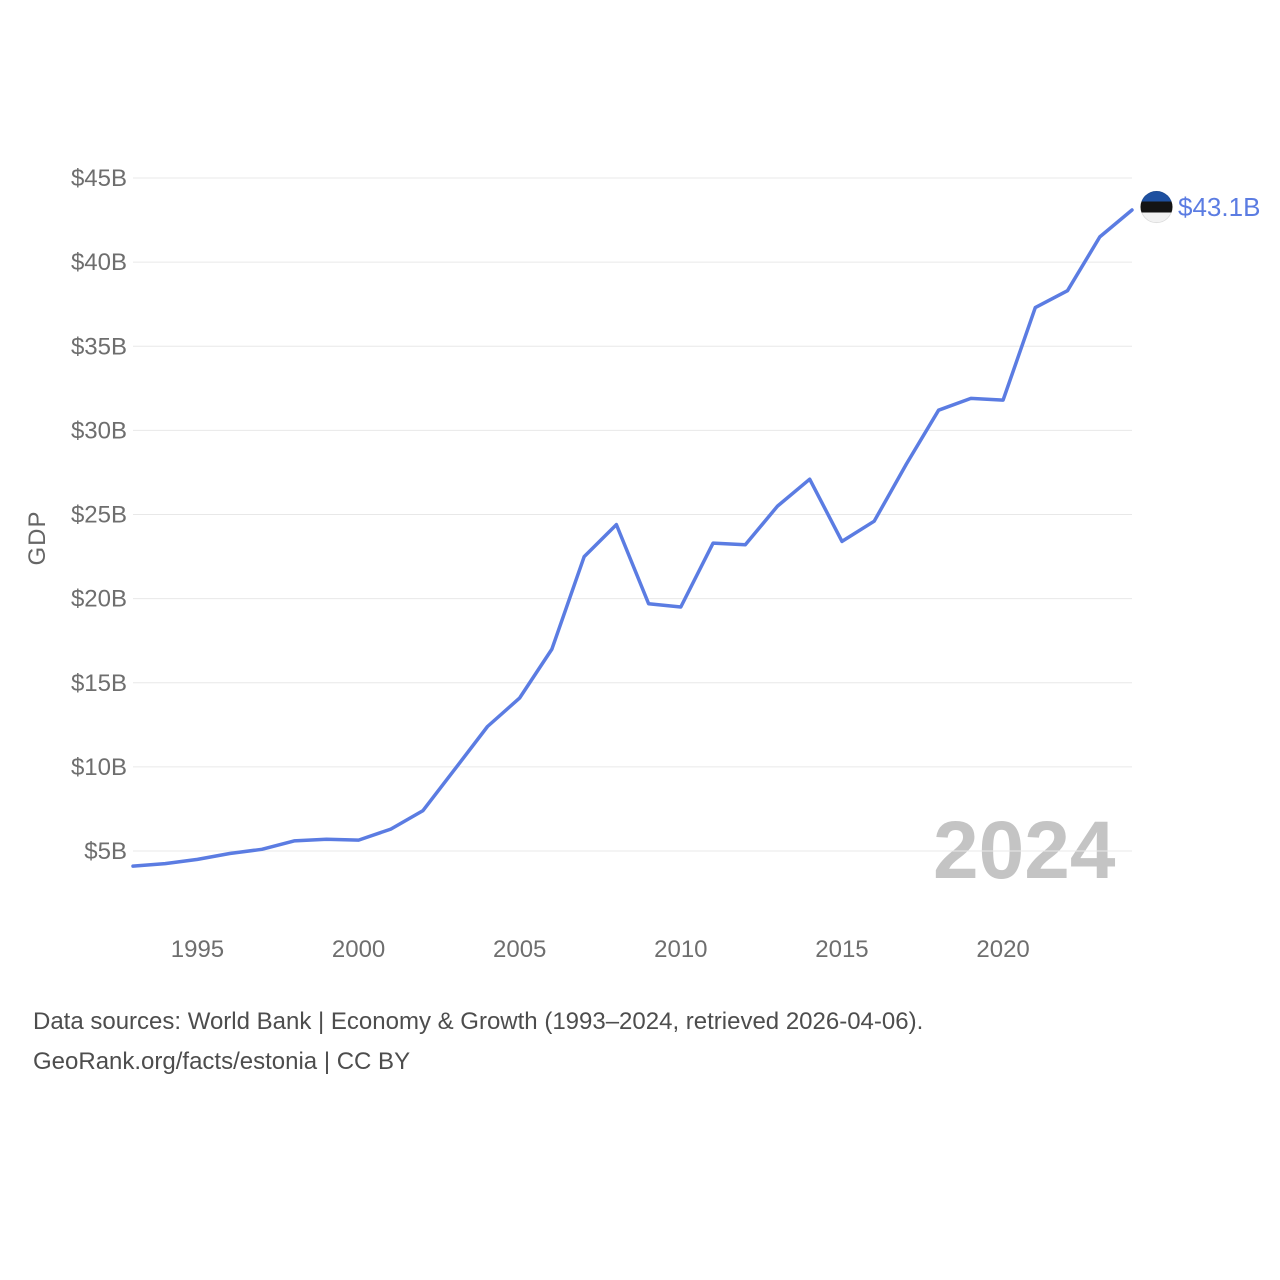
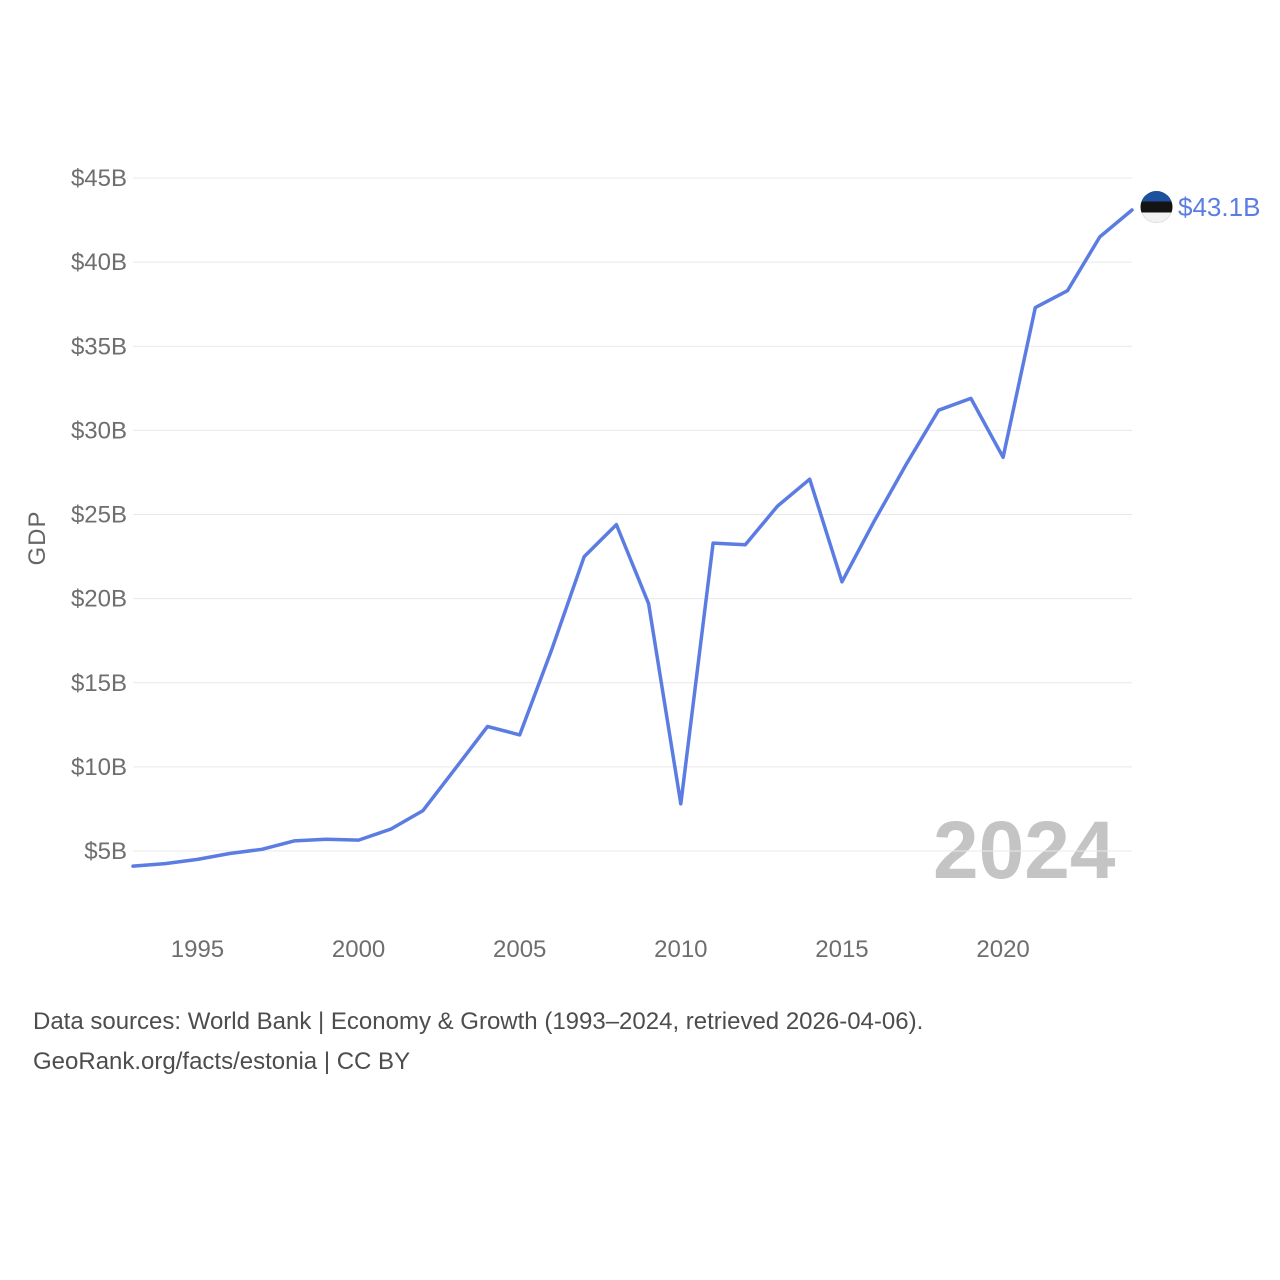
2005: $14.1B -> $11.9B
2010: $19.5B -> $7.8B
2015: $23.4B -> $21.0B
2020: $31.8B -> $28.4B
